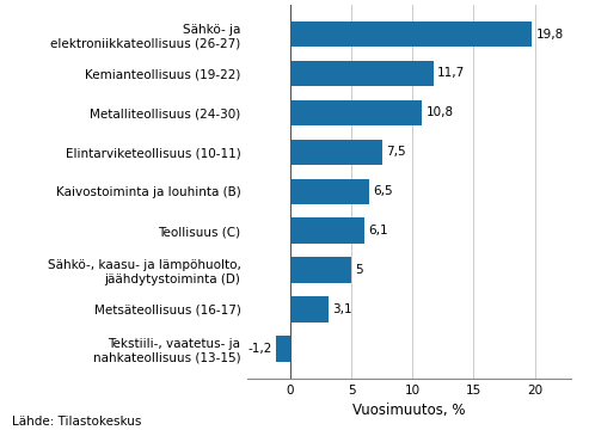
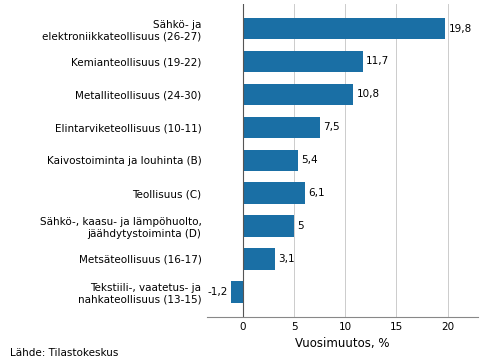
Kaivostoiminta ja louhinta (B): 6,5 -> 5,4
